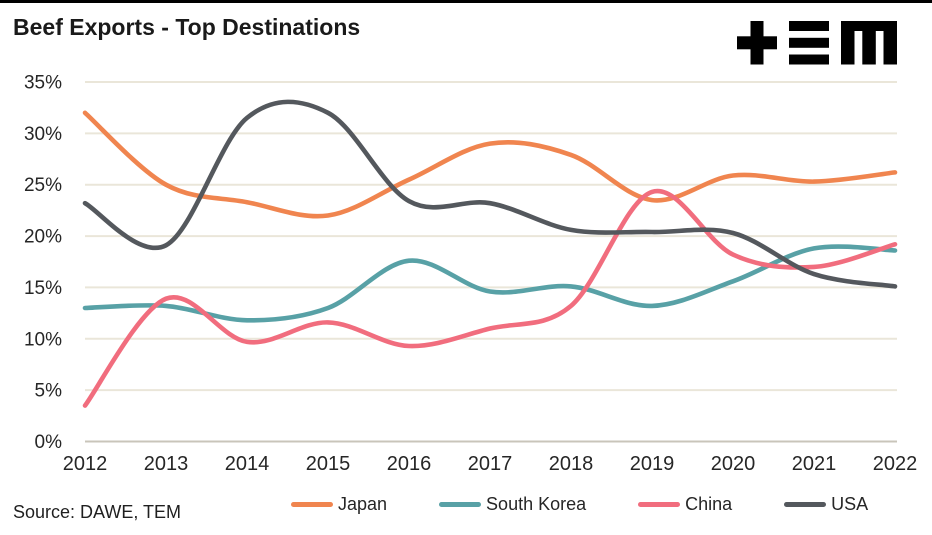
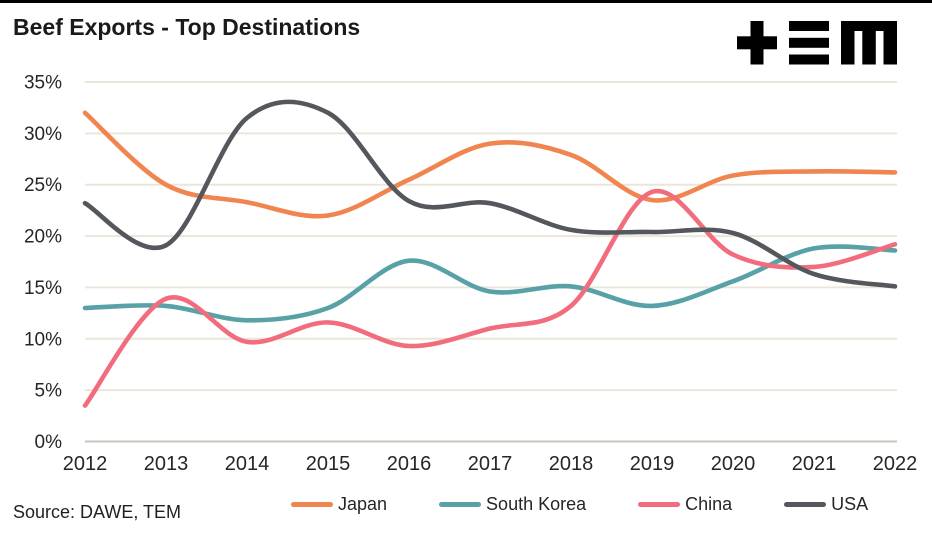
Japan/2021: 25.3% -> 26.3%
